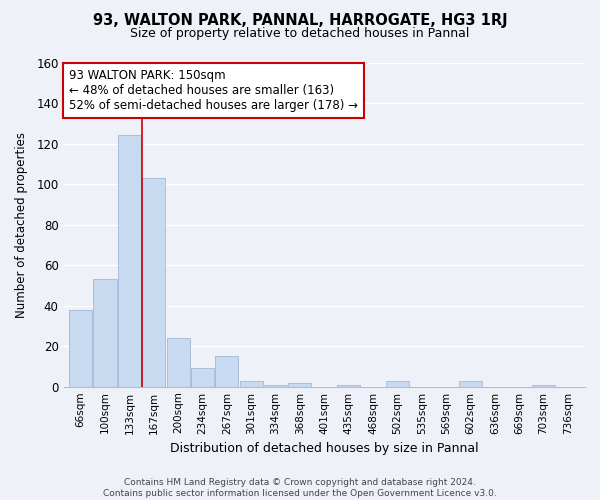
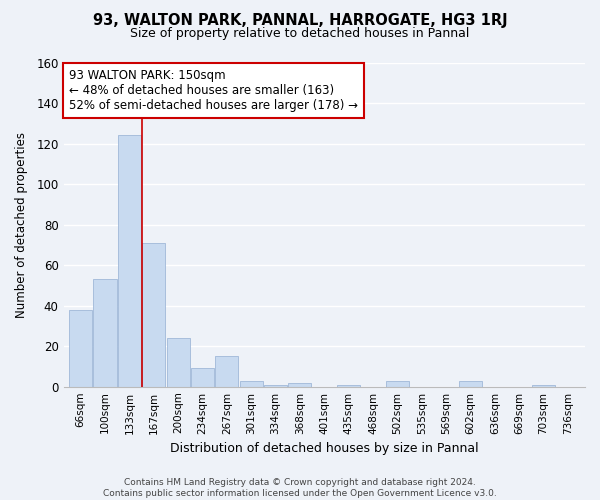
167sqm: 103 -> 71
